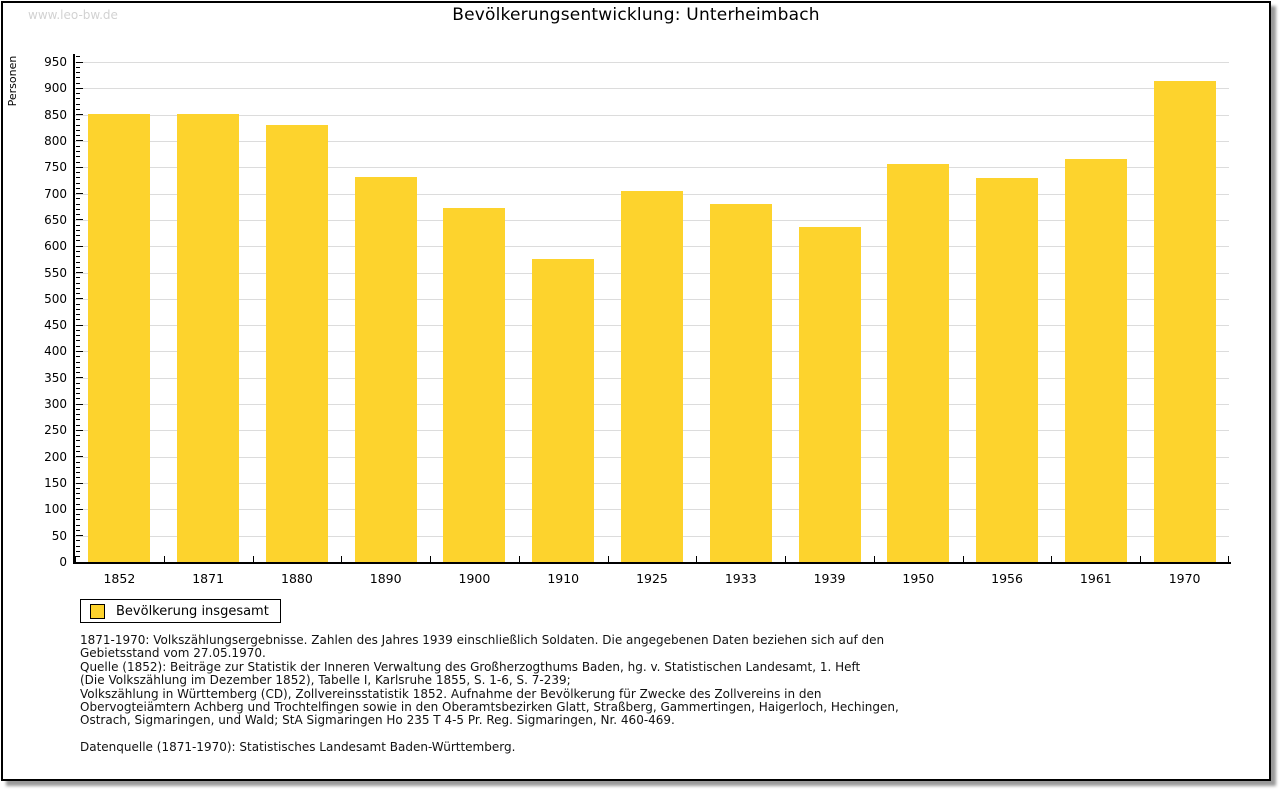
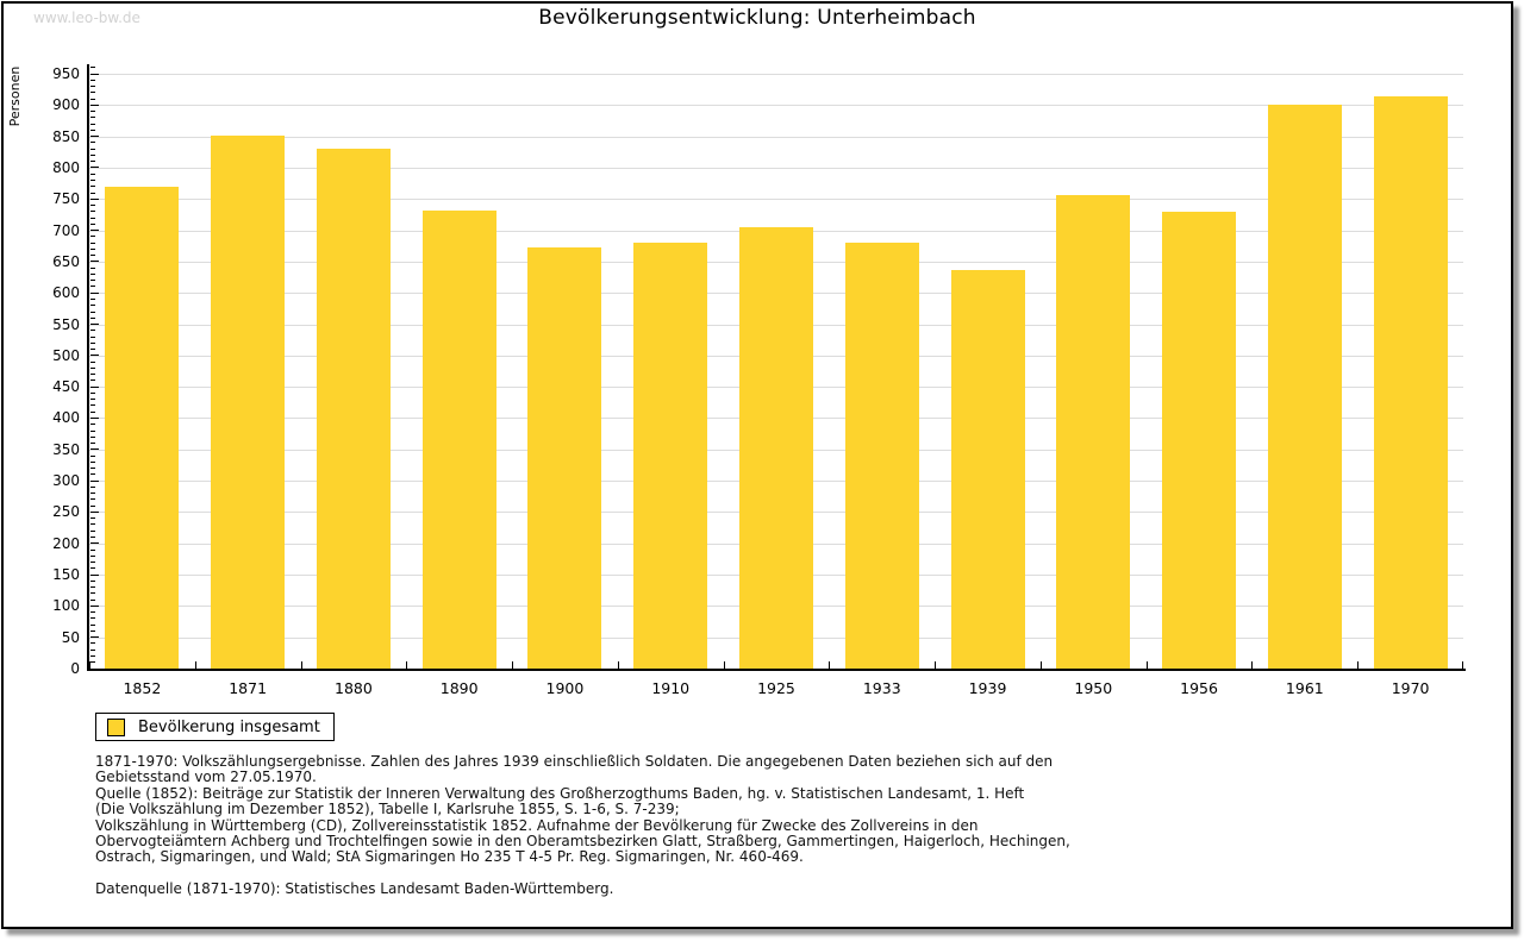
1852: 850 -> 770
1910: 580 -> 680
1961: 770 -> 900
